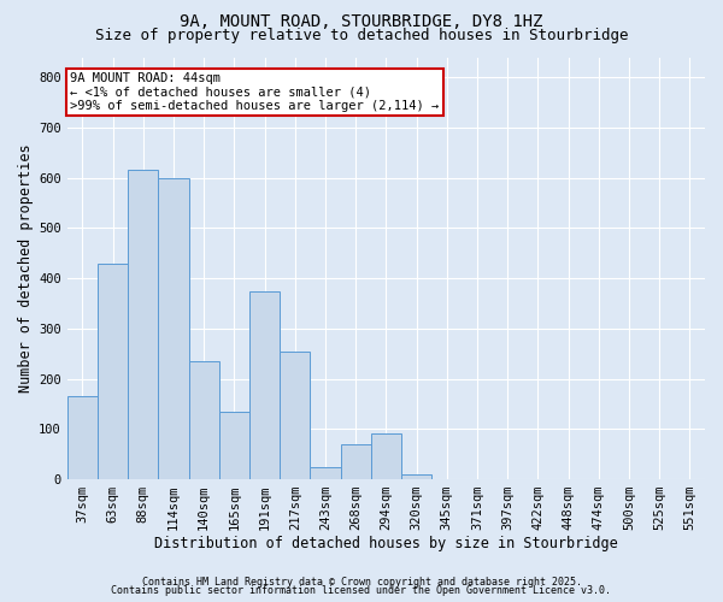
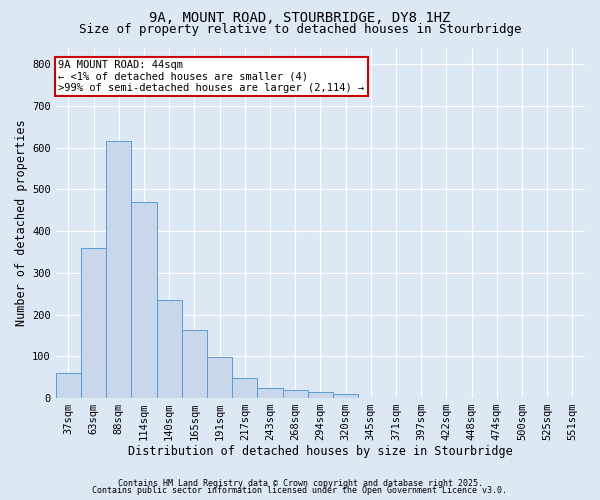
37sqm: 165 -> 60
63sqm: 430 -> 360
114sqm: 600 -> 470
165sqm: 135 -> 163
191sqm: 375 -> 98
217sqm: 255 -> 47
268sqm: 70 -> 20
294sqm: 90 -> 15
